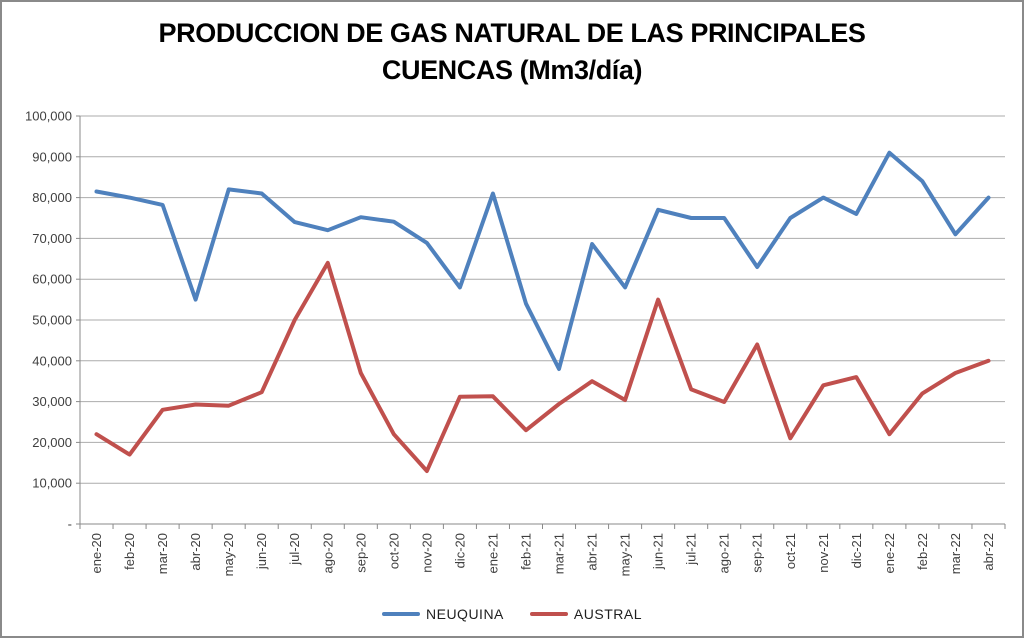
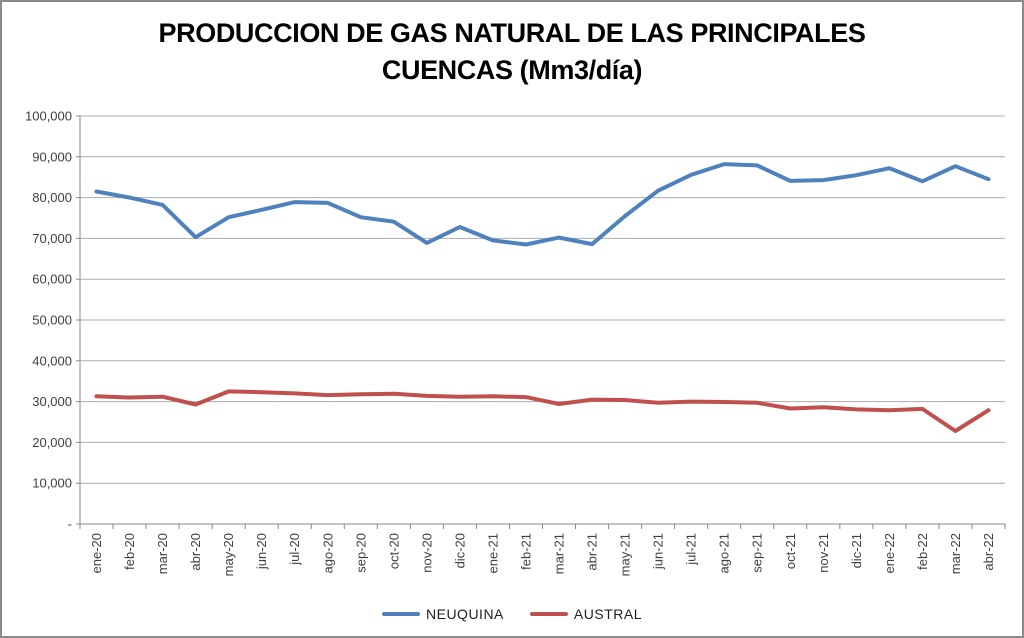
AUSTRAL/ene-20: 22000 -> 31000
AUSTRAL/feb-20: 17000 -> 31000
AUSTRAL/mar-20: 28000 -> 31000
NEUQUINA/abr-20: 55000 -> 70000
NEUQUINA/may-20: 82000 -> 75000
AUSTRAL/may-20: 29000 -> 32000
NEUQUINA/jun-20: 81000 -> 77000
NEUQUINA/jul-20: 74000 -> 79000
AUSTRAL/jul-20: 50000 -> 32000
NEUQUINA/ago-20: 72000 -> 79000
AUSTRAL/ago-20: 64000 -> 32000
AUSTRAL/sep-20: 37000 -> 32000
AUSTRAL/oct-20: 22000 -> 32000
AUSTRAL/nov-20: 13000 -> 31000
NEUQUINA/dic-20: 58000 -> 73000
NEUQUINA/ene-21: 81000 -> 70000
NEUQUINA/feb-21: 54000 -> 68000
AUSTRAL/feb-21: 23000 -> 31000
NEUQUINA/mar-21: 38000 -> 70000
AUSTRAL/abr-21: 35000 -> 30000
NEUQUINA/may-21: 58000 -> 76000
NEUQUINA/jun-21: 77000 -> 82000
AUSTRAL/jun-21: 55000 -> 30000
NEUQUINA/jul-21: 75000 -> 86000
AUSTRAL/jul-21: 33000 -> 30000
NEUQUINA/ago-21: 75000 -> 88000
NEUQUINA/sep-21: 63000 -> 88000
AUSTRAL/sep-21: 44000 -> 30000
NEUQUINA/oct-21: 75000 -> 84000
AUSTRAL/oct-21: 21000 -> 28000
NEUQUINA/nov-21: 80000 -> 84000
AUSTRAL/nov-21: 34000 -> 29000
NEUQUINA/dic-21: 76000 -> 86000
AUSTRAL/dic-21: 36000 -> 28000
NEUQUINA/ene-22: 91000 -> 87000
AUSTRAL/ene-22: 22000 -> 28000
AUSTRAL/feb-22: 32000 -> 28000
NEUQUINA/mar-22: 71000 -> 88000
AUSTRAL/mar-22: 37000 -> 23000
NEUQUINA/abr-22: 80000 -> 84000
AUSTRAL/abr-22: 40000 -> 28000
